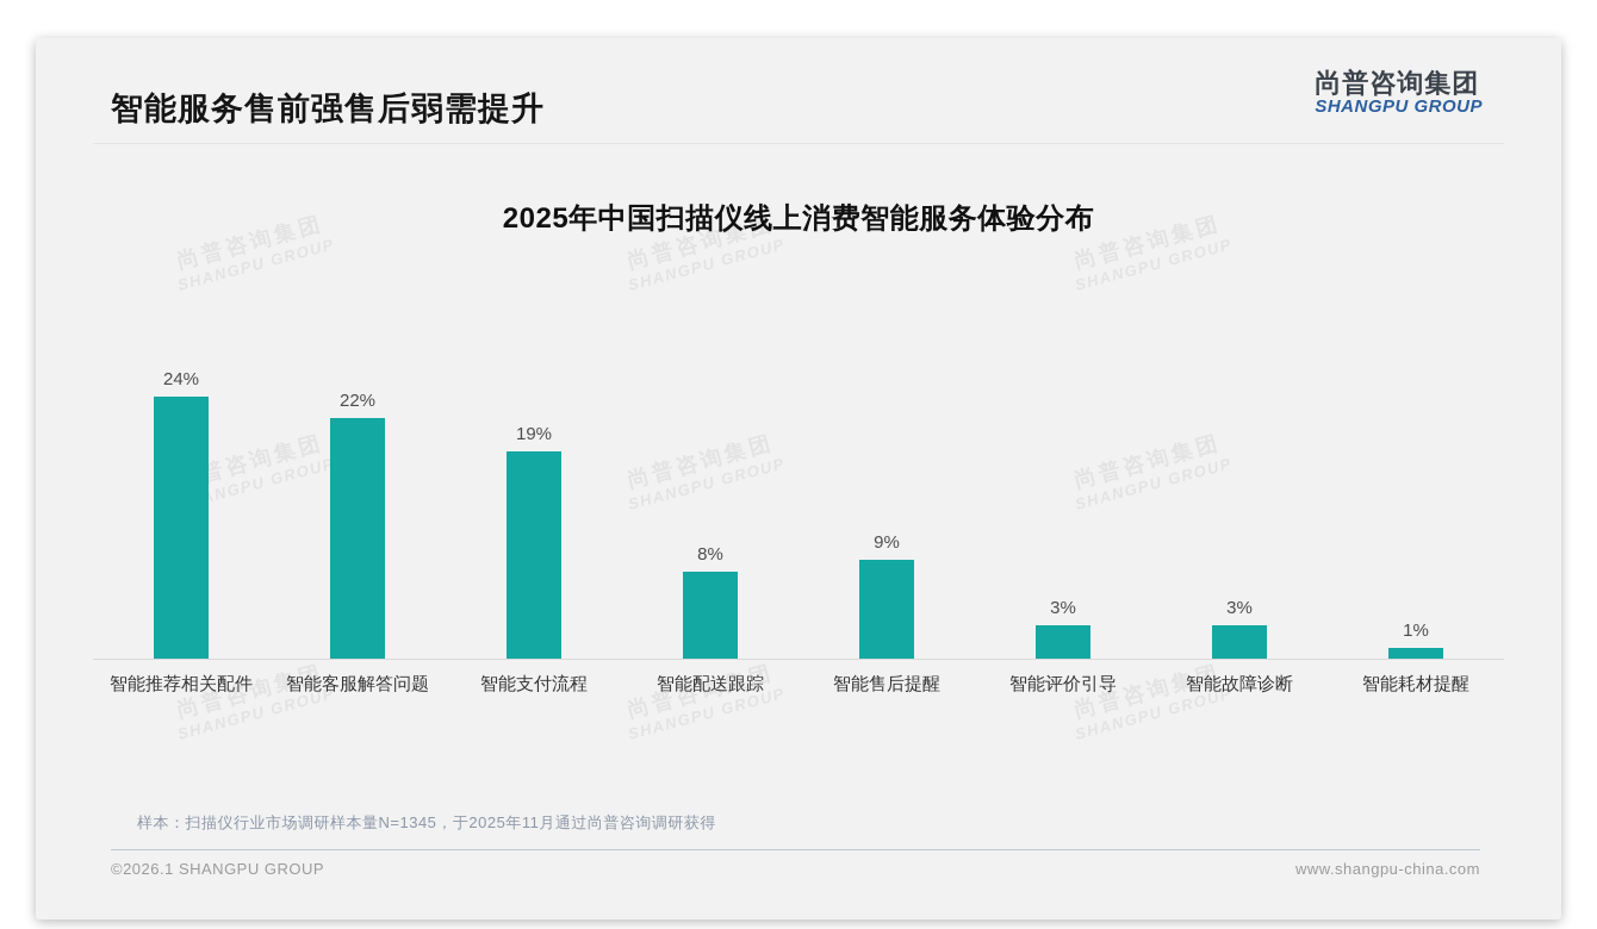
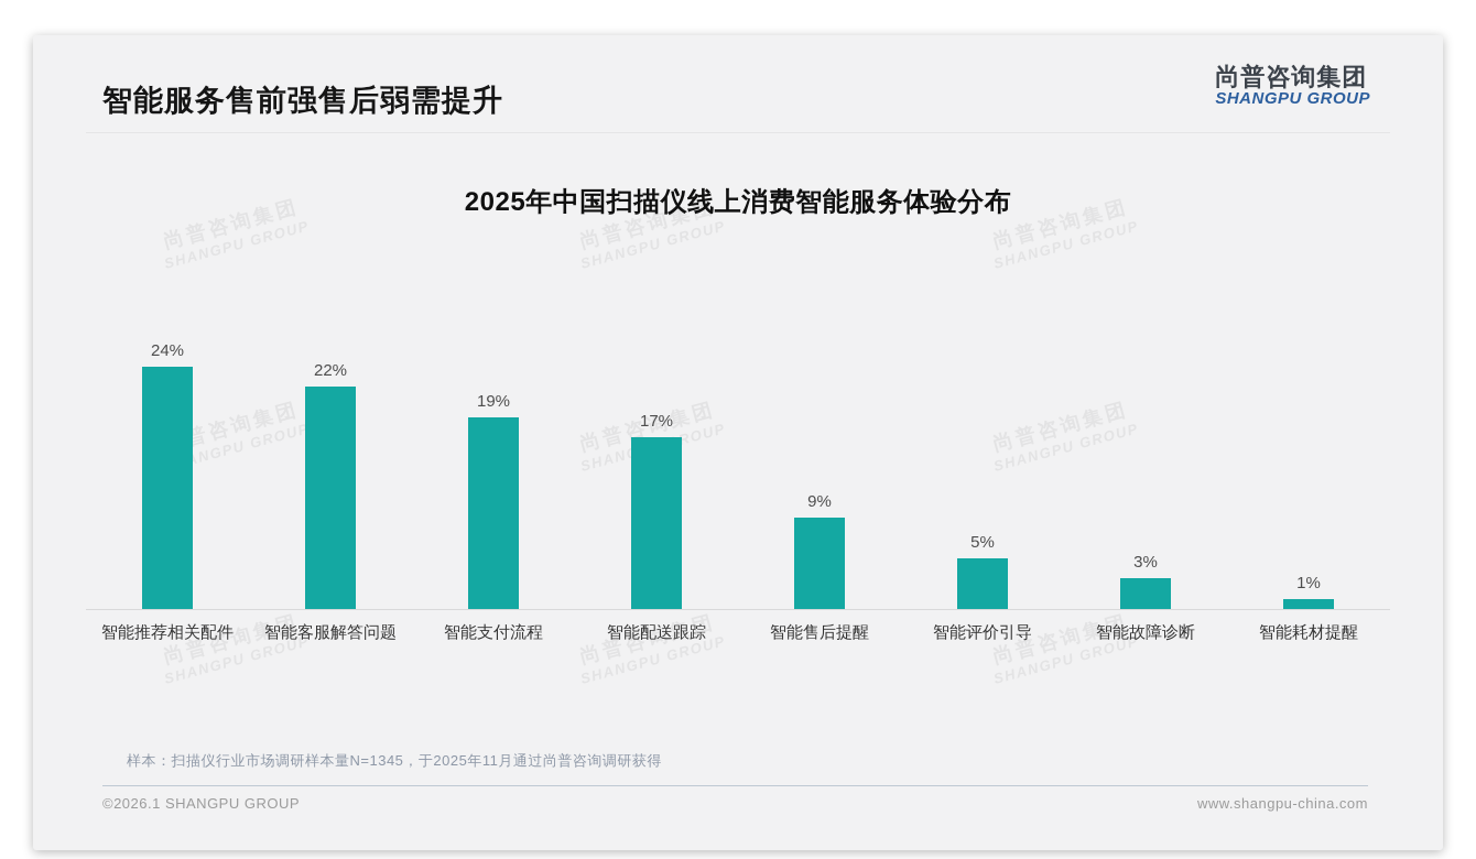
智能配送跟踪: 8% -> 17%
智能评价引导: 3% -> 5%
